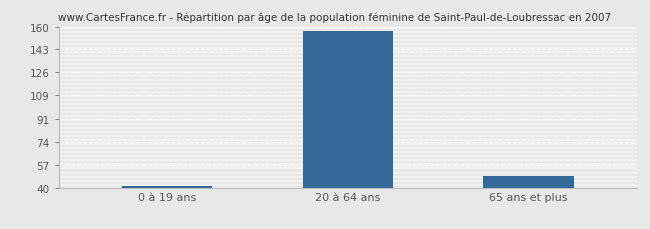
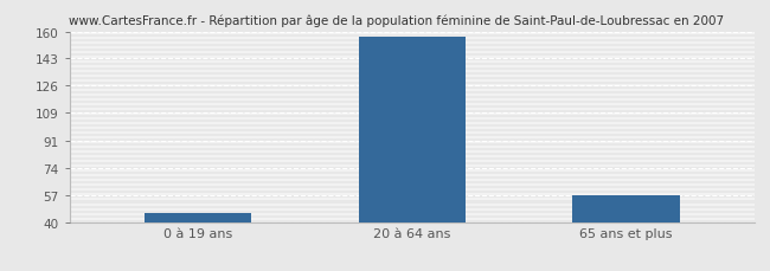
0 à 19 ans: 41 -> 46
65 ans et plus: 49 -> 57
